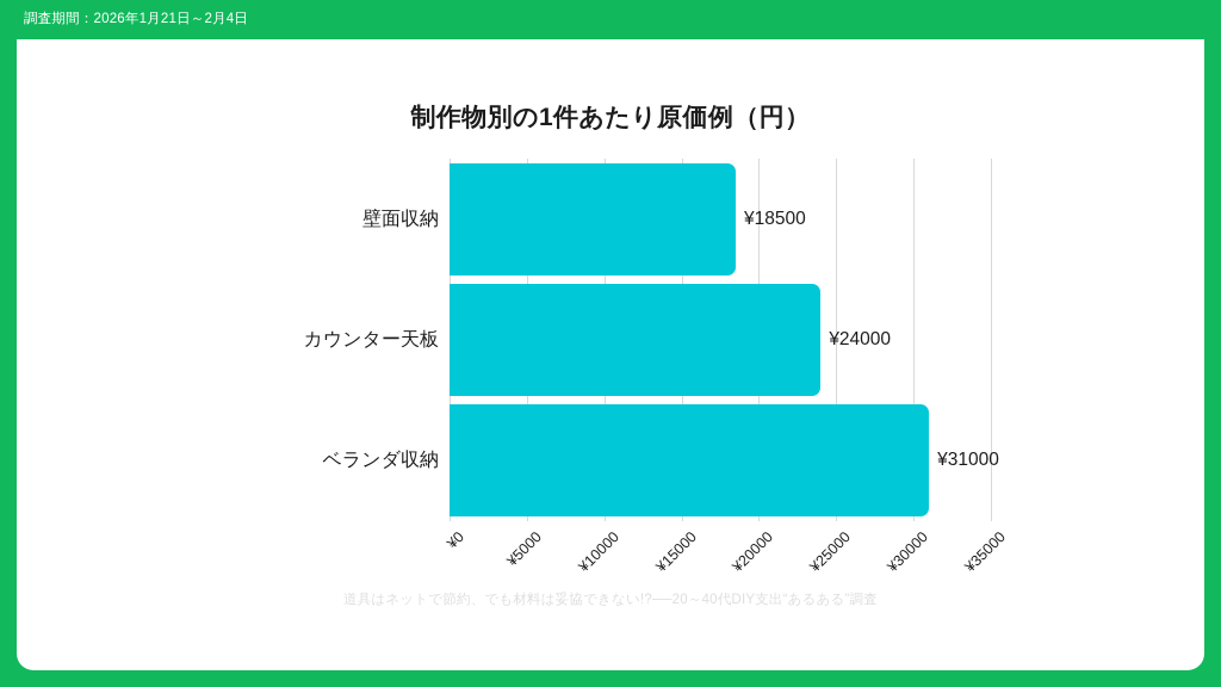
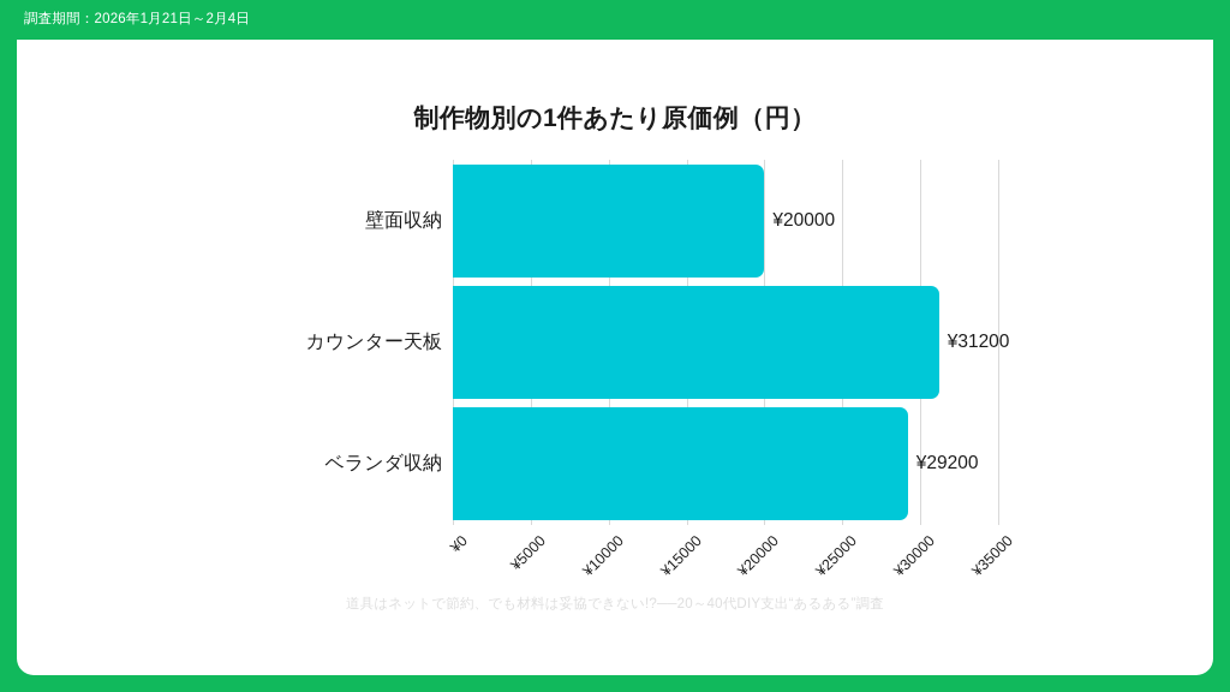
壁面収納: ¥18500 -> ¥20000
カウンター天板: ¥24000 -> ¥31200
ベランダ収納: ¥31000 -> ¥29200
